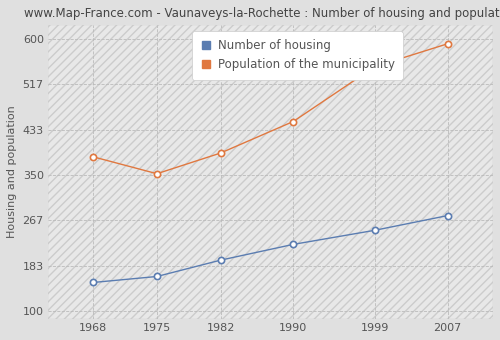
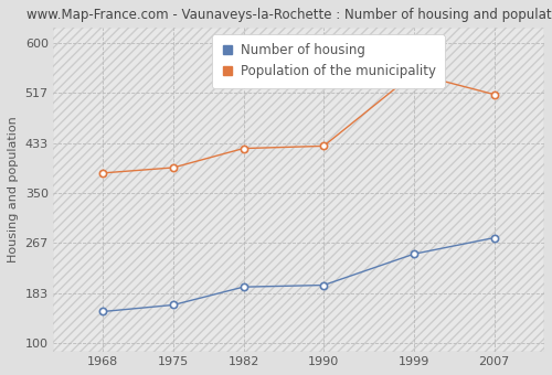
Population of the municipality/1975: 352 -> 392
Population of the municipality/1982: 390 -> 424
Number of housing/1990: 222 -> 196
Population of the municipality/1990: 448 -> 428
Population of the municipality/2007: 591 -> 514
